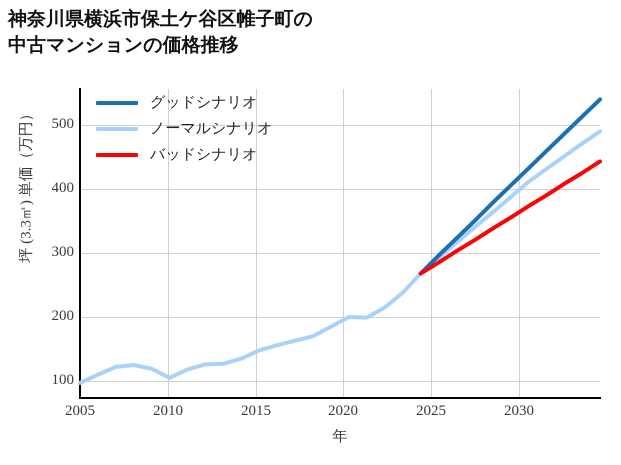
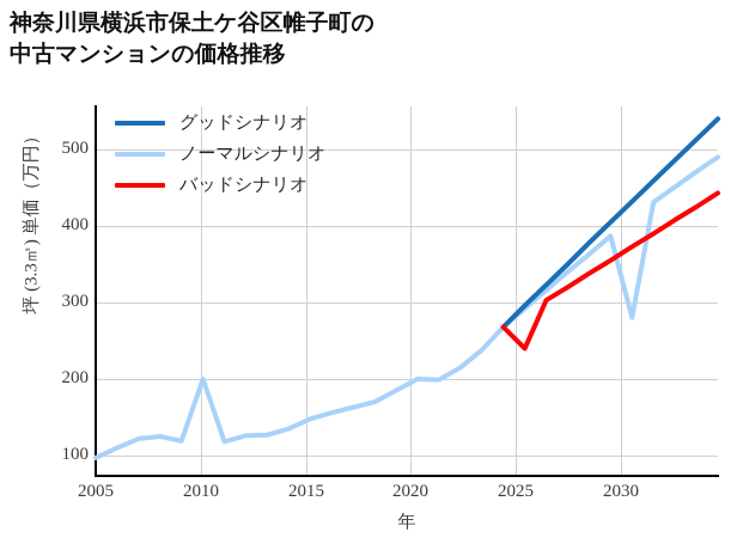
ノーマルシナリオ/2010: 100 -> 200
バッドシナリオ/2025: 280 -> 240
ノーマルシナリオ/2030: 410 -> 280
